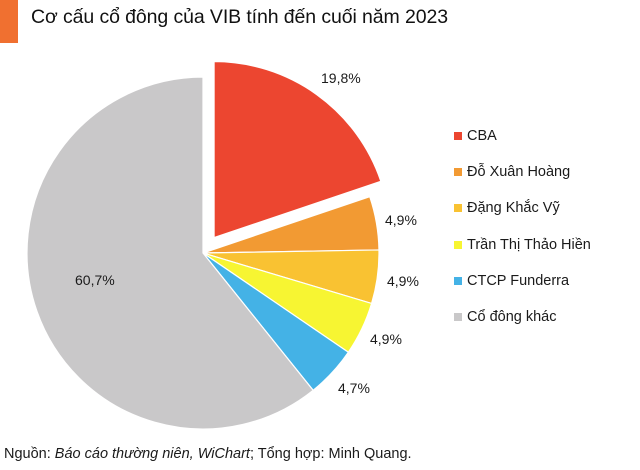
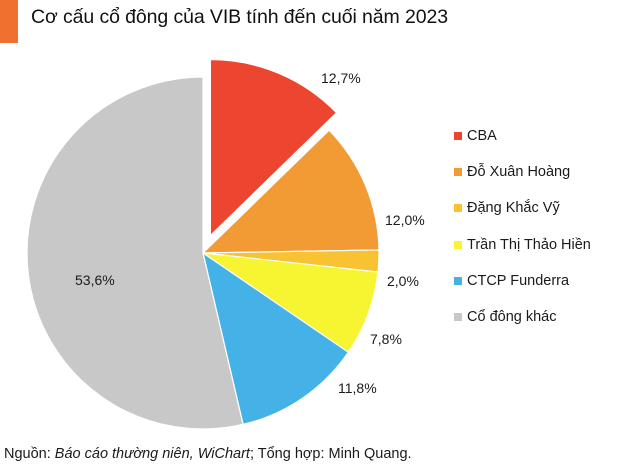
CBA: 19,8% -> 12,7%
Đỗ Xuân Hoàng: 4,9% -> 12,0%
Đặng Khắc Vỹ: 4,9% -> 2,0%
Trần Thị Thảo Hiền: 4,9% -> 7,8%
CTCP Funderra: 4,7% -> 11,8%
Cổ đông khác: 60,7% -> 53,6%
